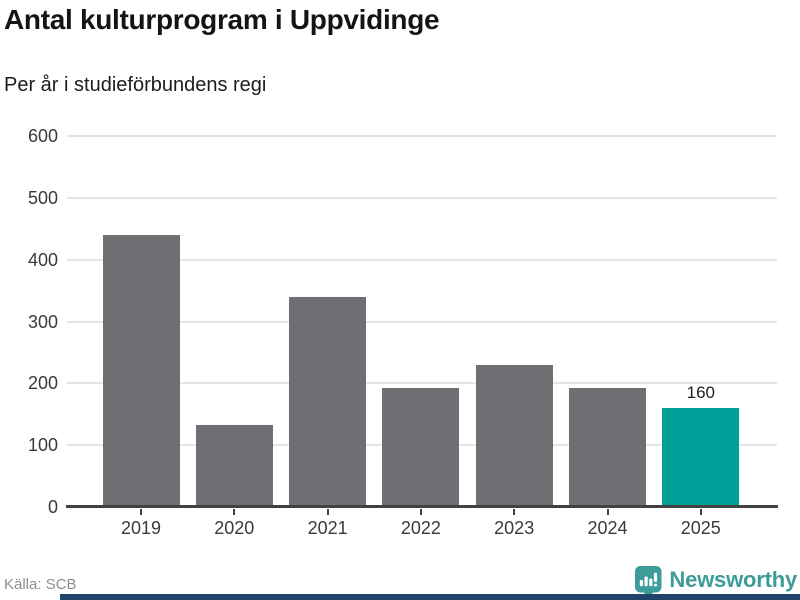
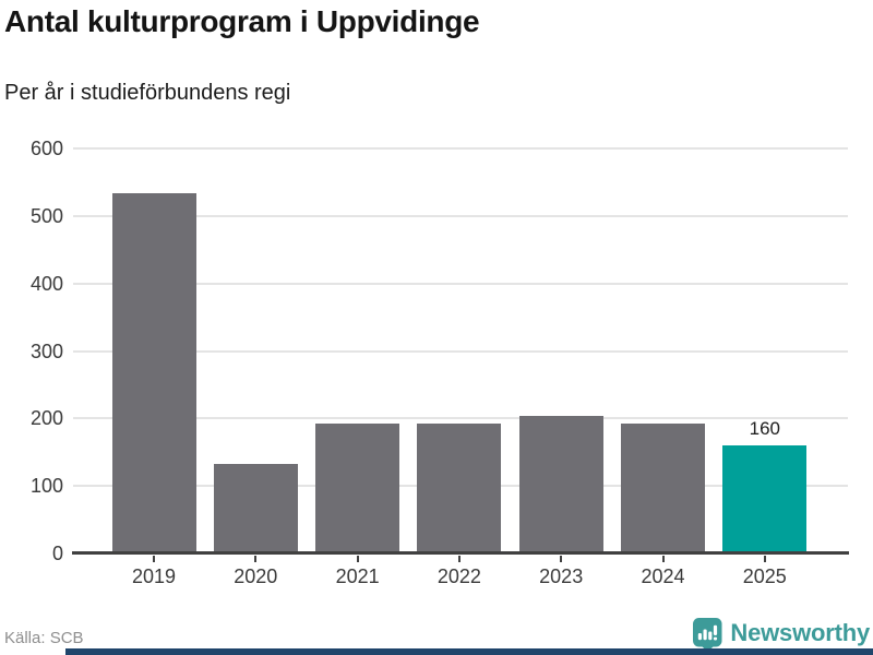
2019: 440 -> 530
2021: 340 -> 190
2023: 230 -> 200
